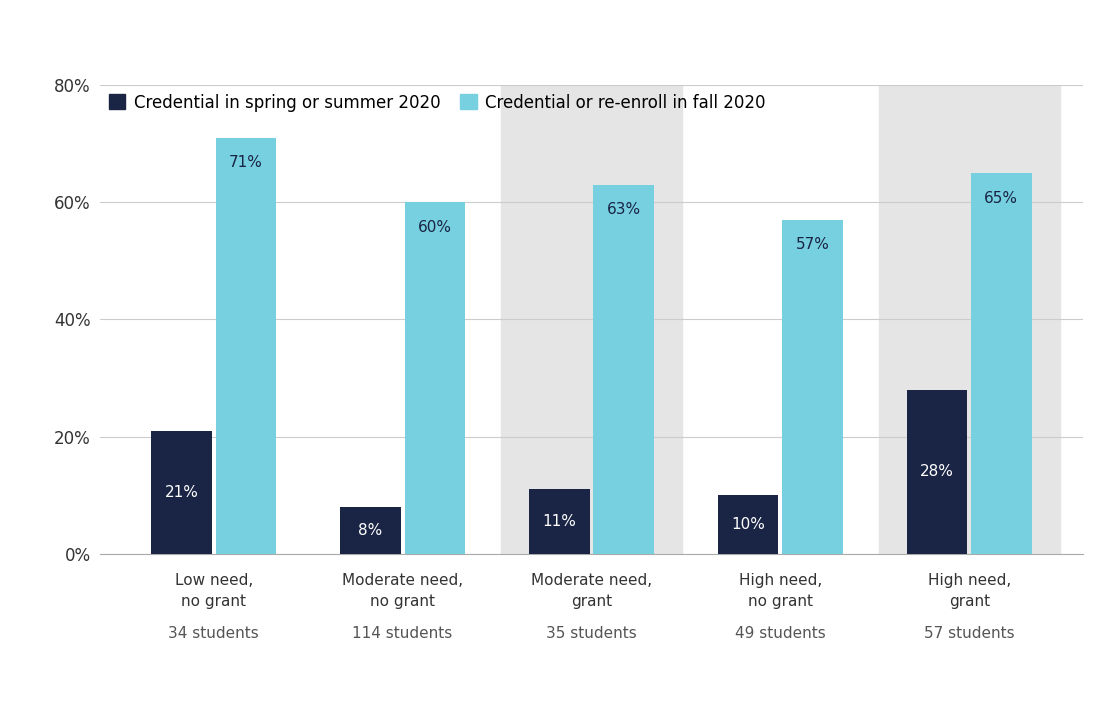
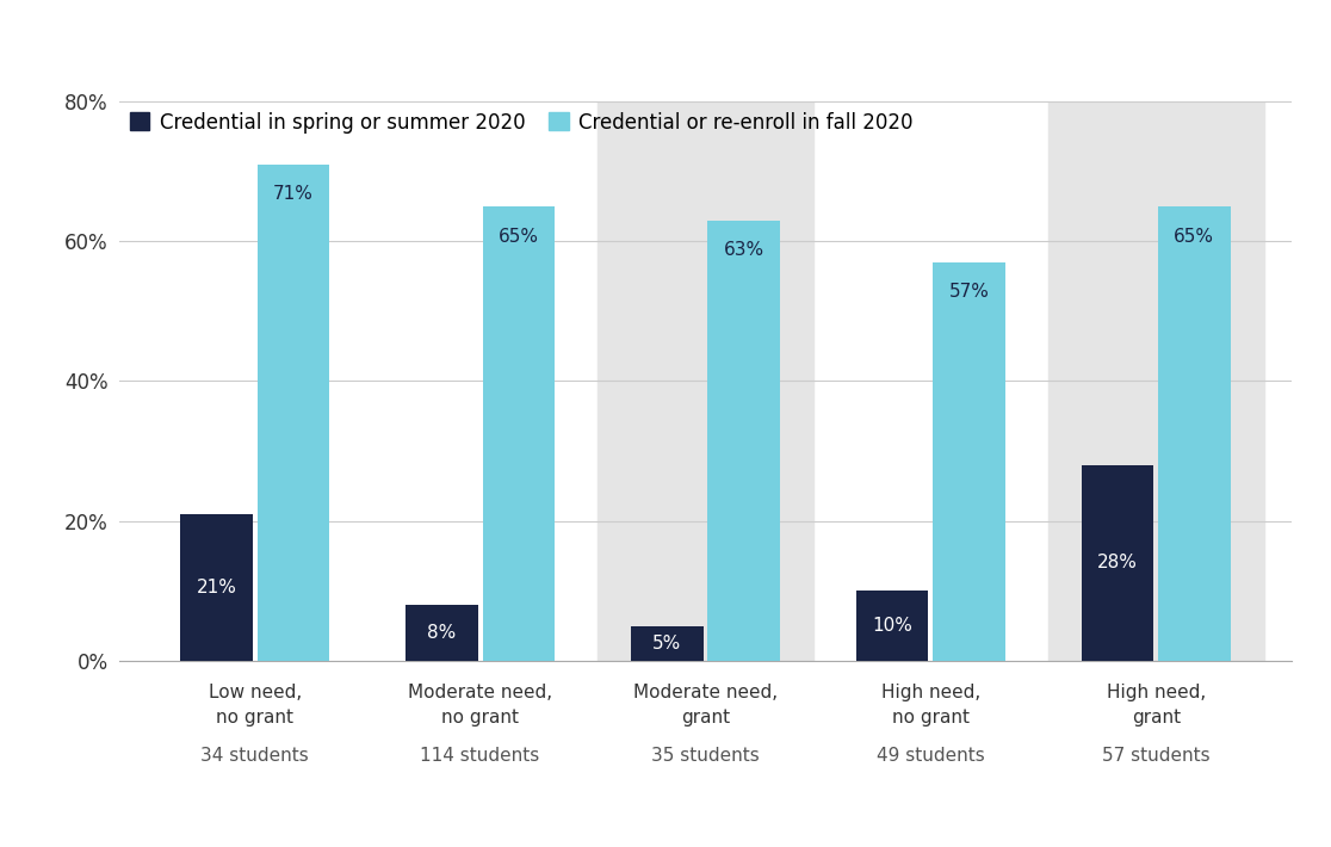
Credential or re-enroll in fall 2020/Moderate need, no grant: 60% -> 65%
Credential in spring or summer 2020/Moderate need, grant: 11% -> 5%
